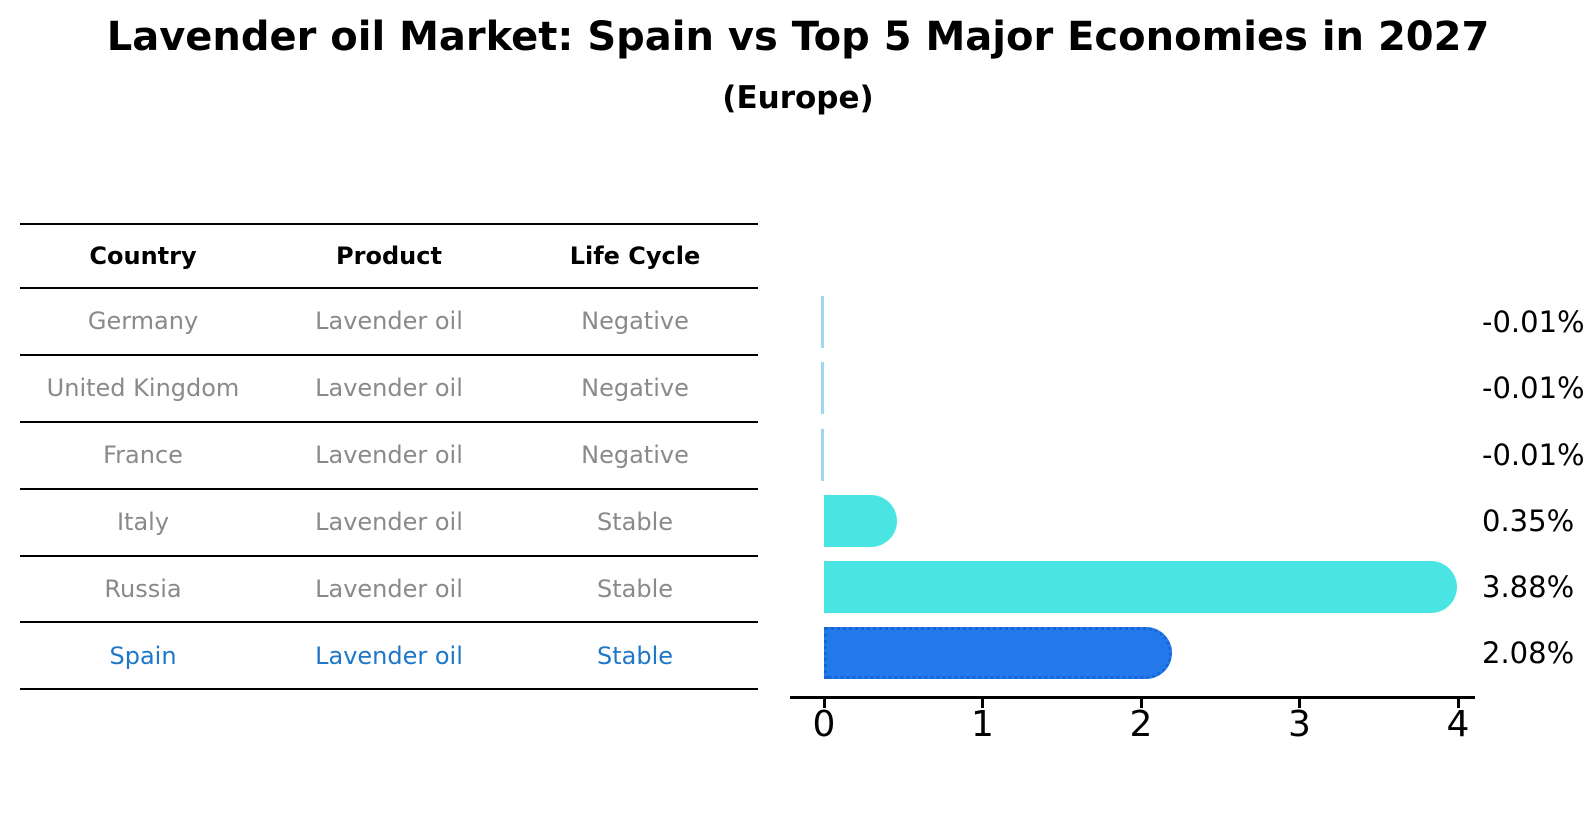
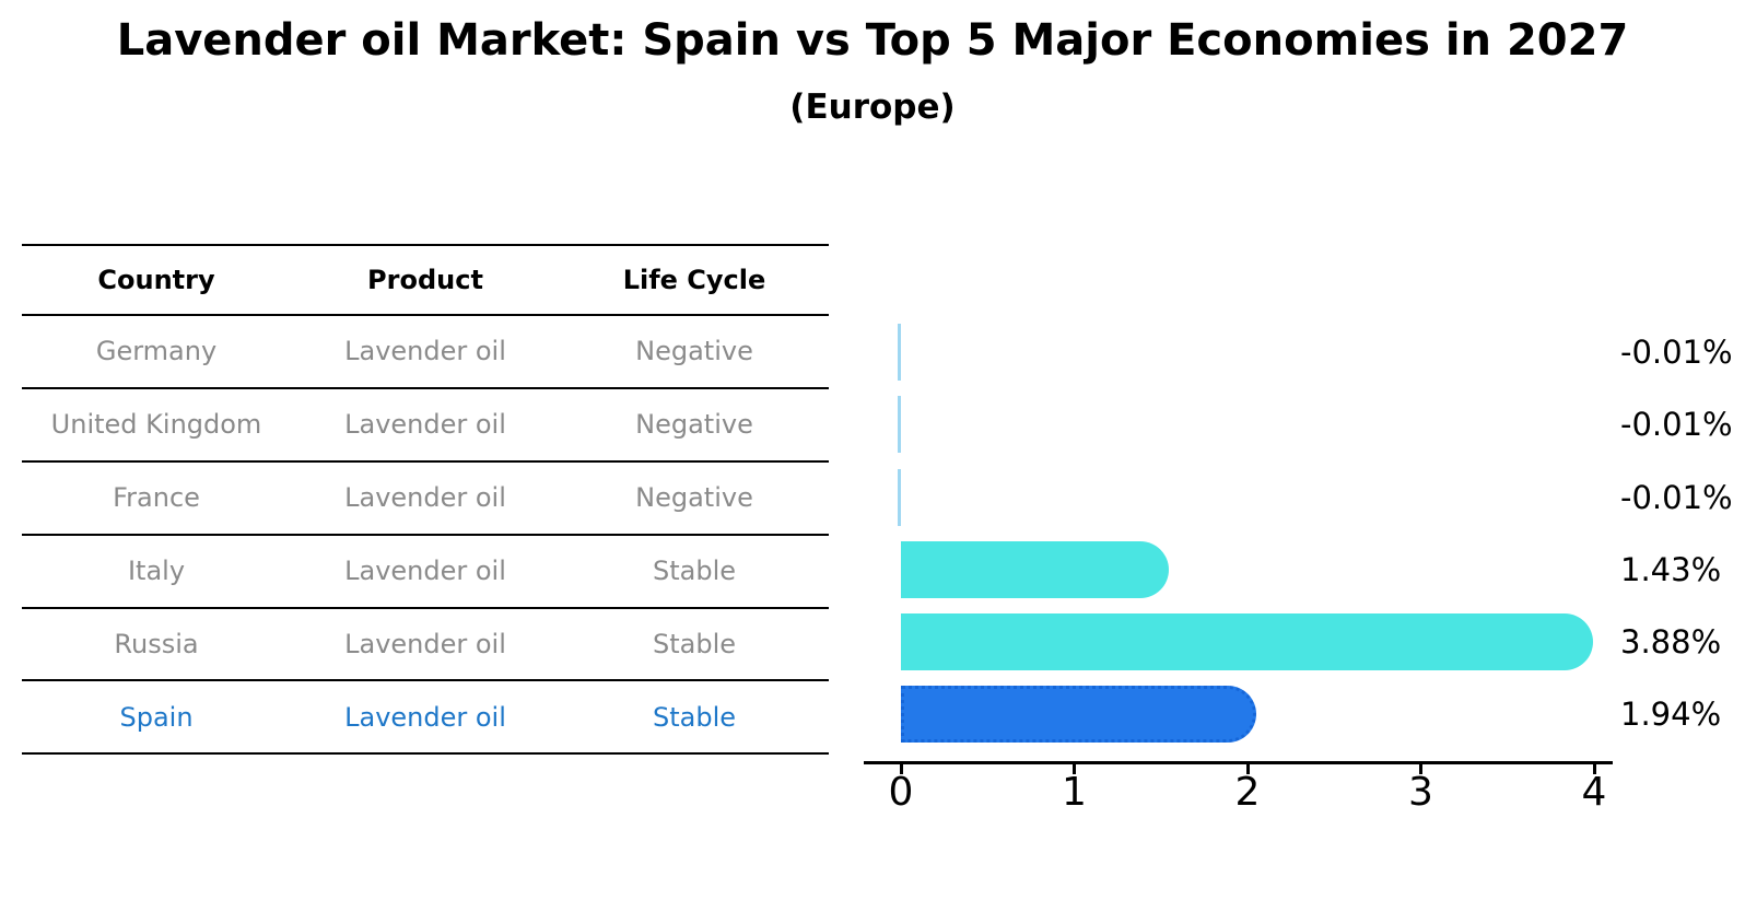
Italy: 0.35% -> 1.43%
Spain: 2.08% -> 1.94%
